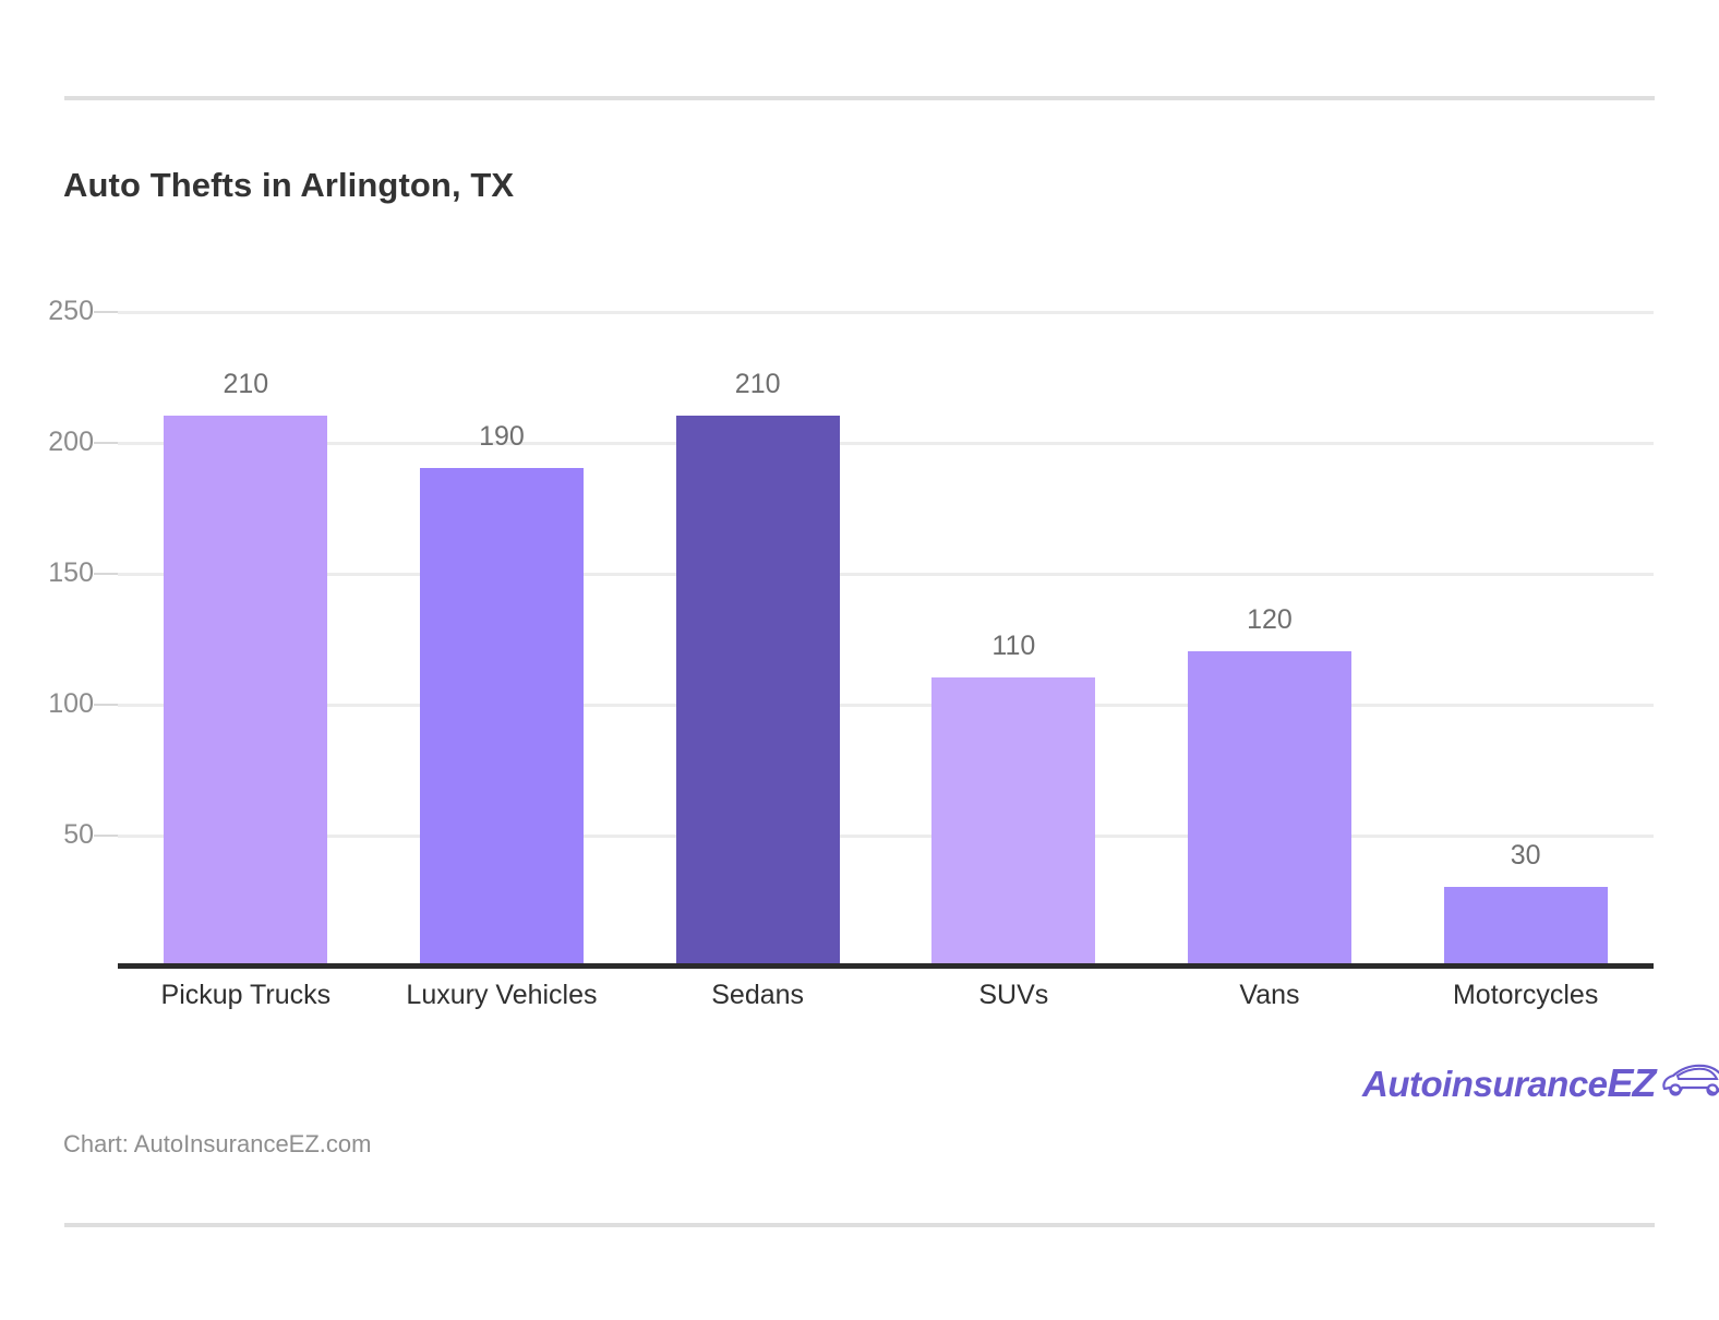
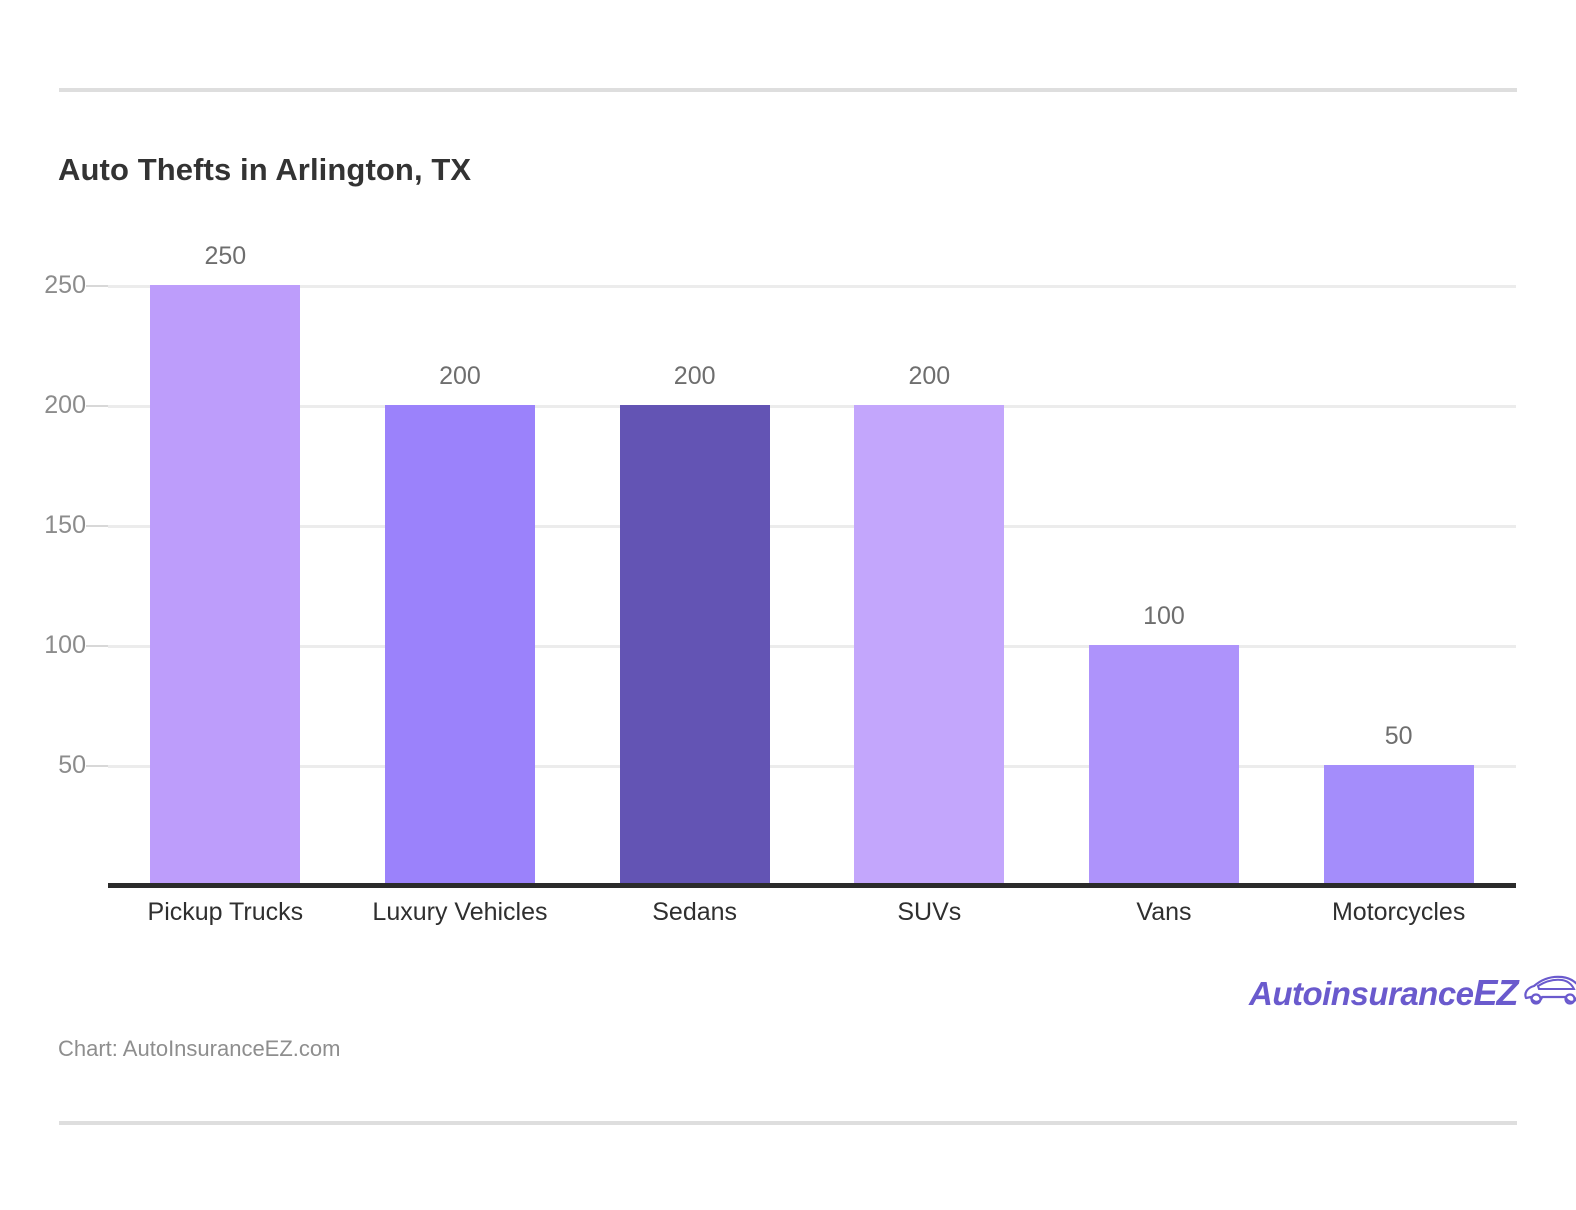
Pickup Trucks: 210 -> 250
Luxury Vehicles: 190 -> 200
Sedans: 210 -> 200
SUVs: 110 -> 200
Vans: 120 -> 100
Motorcycles: 30 -> 50
